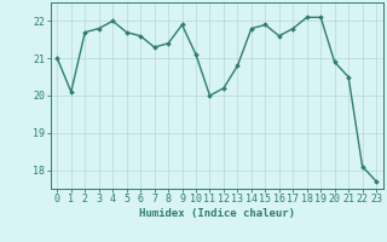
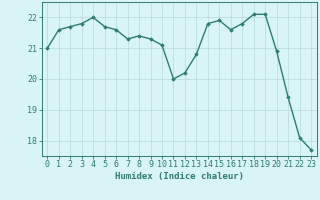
1: 20.1 -> 21.6
9: 21.9 -> 21.3
21: 20.5 -> 19.4
